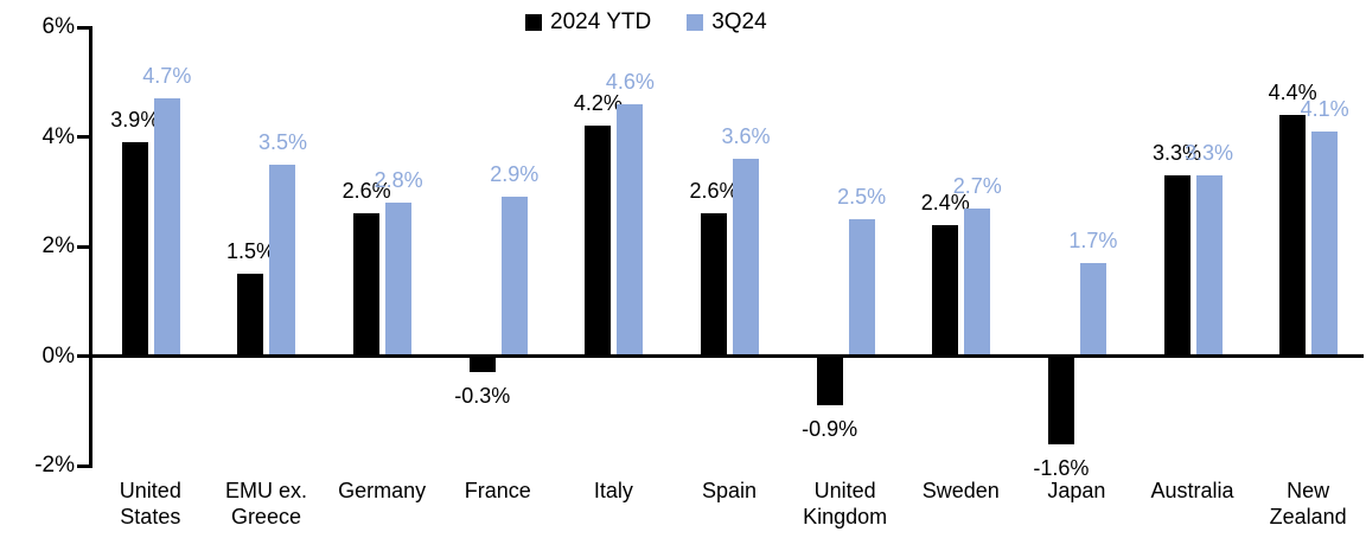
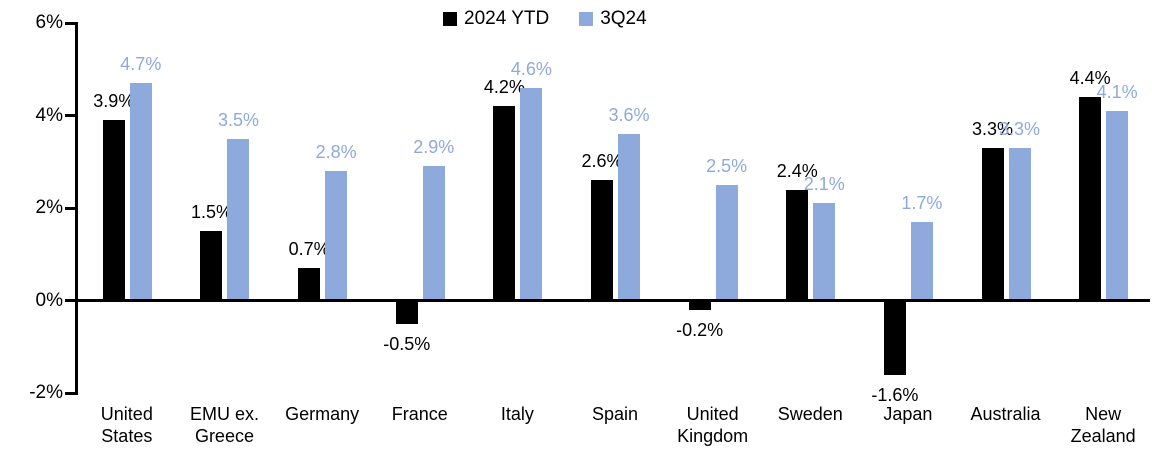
2024 YTD/Germany: 2.6% -> 0.7%
2024 YTD/France: -0.3% -> -0.5%
2024 YTD/United Kingdom: -0.9% -> -0.2%
3Q24/Sweden: 2.7% -> 2.1%
